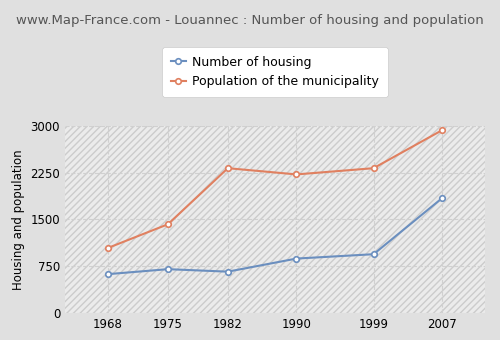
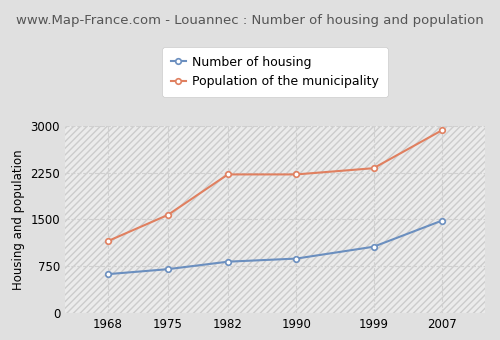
Population of the municipality/1968: 1040 -> 1150
Population of the municipality/1975: 1420 -> 1570
Number of housing/1982: 660 -> 820
Population of the municipality/1982: 2320 -> 2220
Number of housing/1999: 940 -> 1060
Number of housing/2007: 1840 -> 1480
